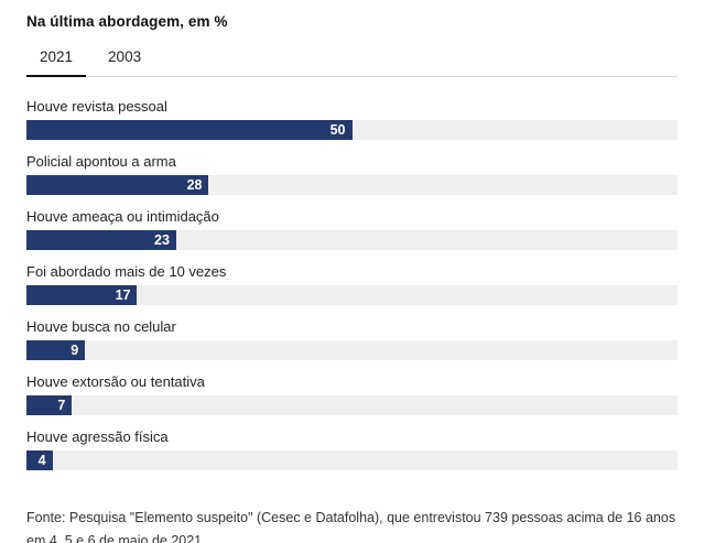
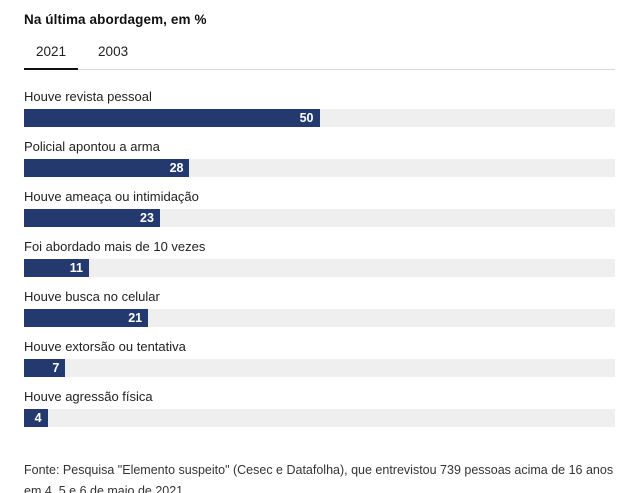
Foi abordado mais de 10 vezes: 17 -> 11
Houve busca no celular: 9 -> 21
